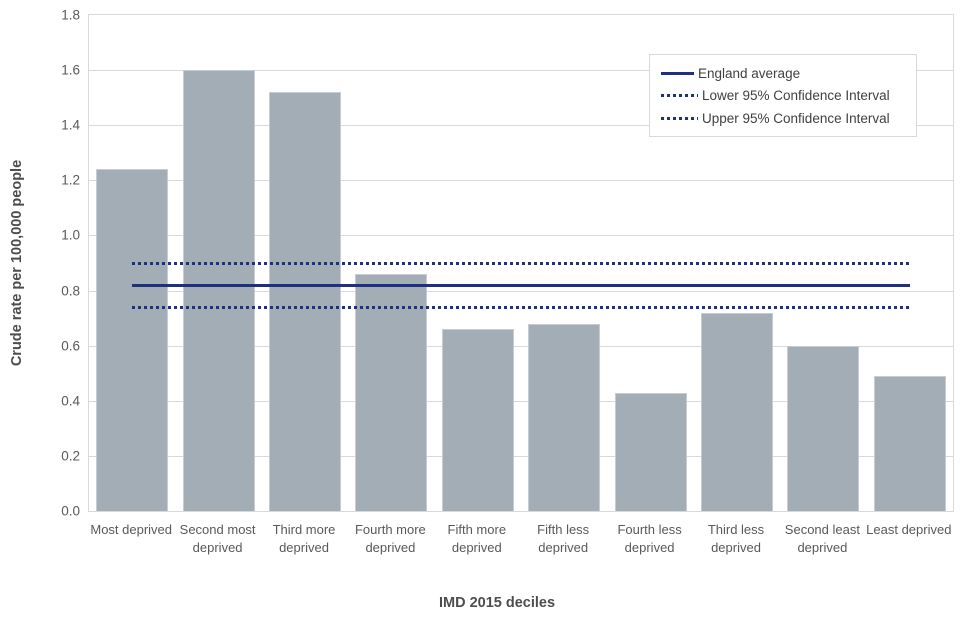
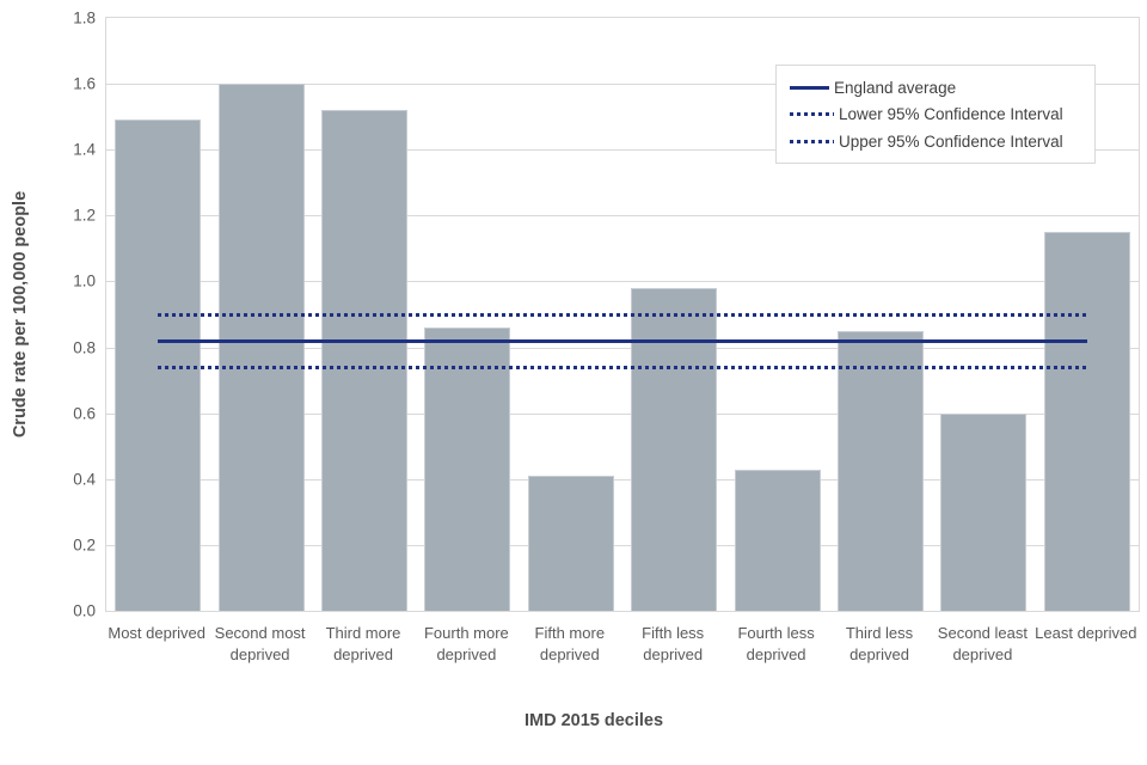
Most deprived: 1.24 -> 1.49
Fifth more deprived: 0.66 -> 0.41
Fifth less deprived: 0.68 -> 0.98
Third less deprived: 0.72 -> 0.85
Least deprived: 0.49 -> 1.15
